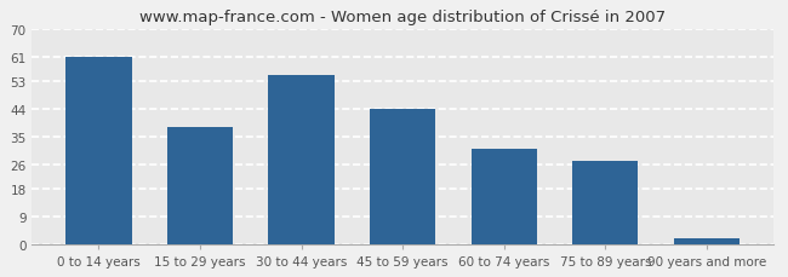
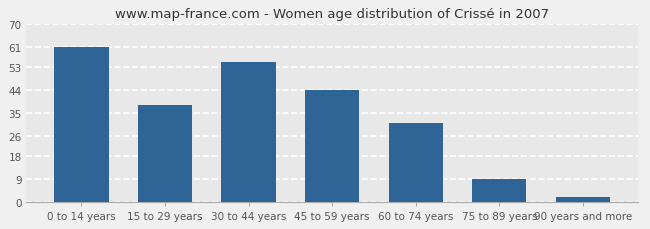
75 to 89 years: 27 -> 9
